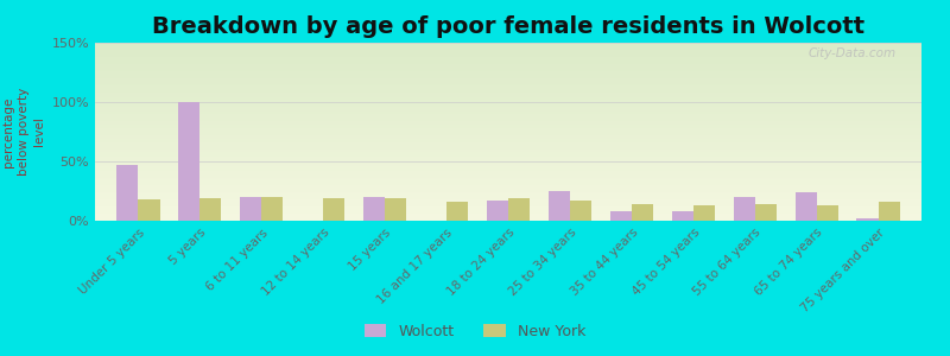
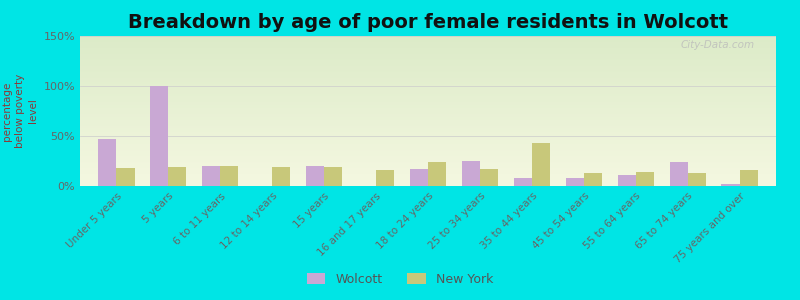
New York/18 to 24 years: 19% -> 24%
New York/35 to 44 years: 14% -> 43%
Wolcott/55 to 64 years: 20% -> 11%
